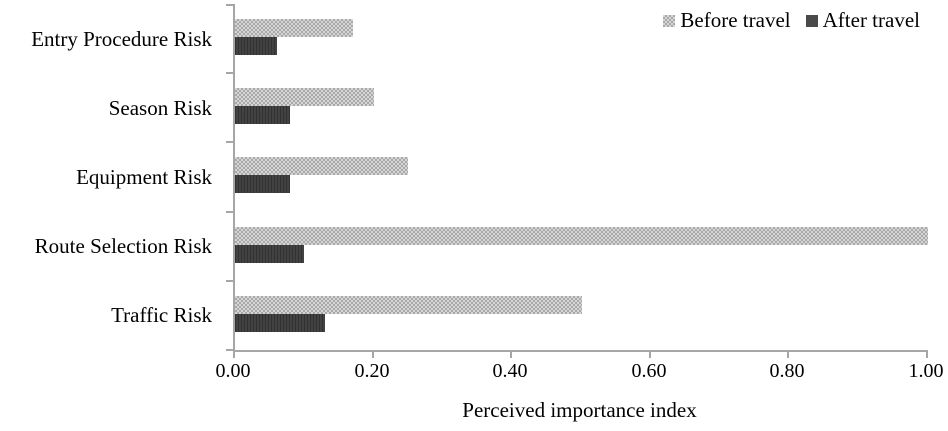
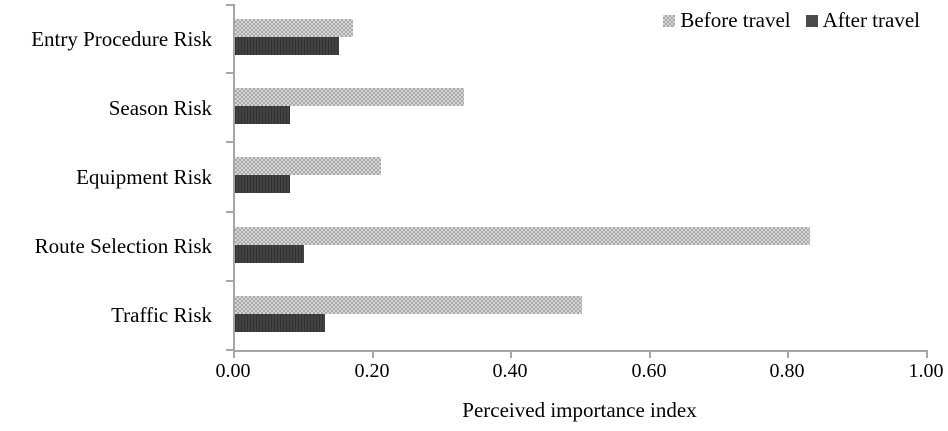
After travel/Entry Procedure Risk: 0.06 -> 0.15
Before travel/Season Risk: 0.20 -> 0.33
Before travel/Equipment Risk: 0.25 -> 0.21
Before travel/Route Selection Risk: 1.00 -> 0.83
